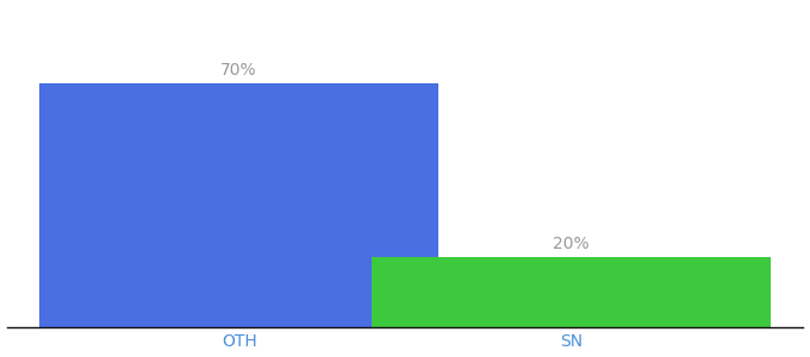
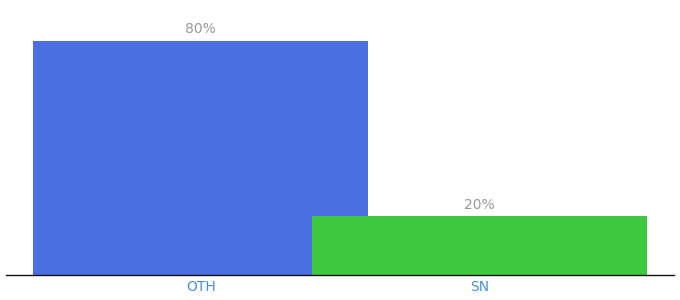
OTH: 70% -> 80%
